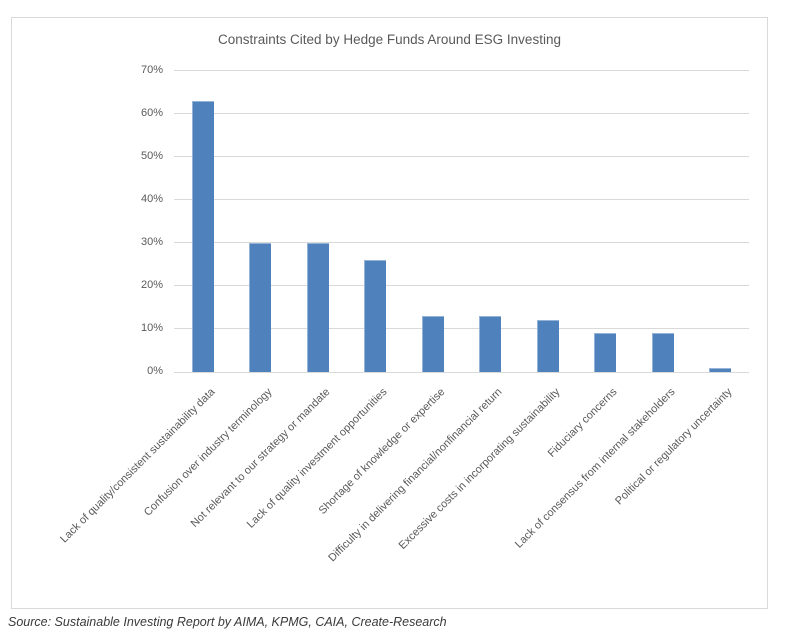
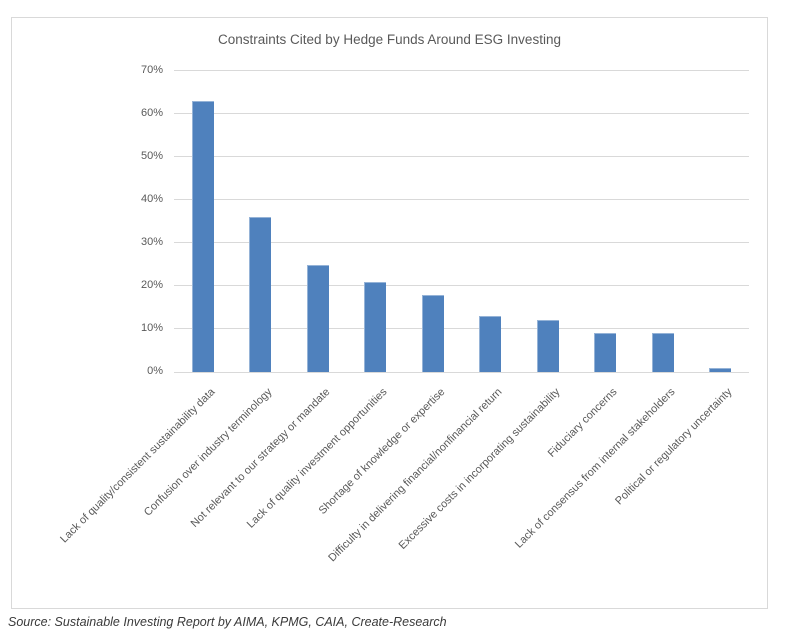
Confusion over industry terminology: 30% -> 36%
Not relevant to our strategy or mandate: 30% -> 25%
Lack of quality investment opportunities: 26% -> 21%
Shortage of knowledge or expertise: 13% -> 18%
